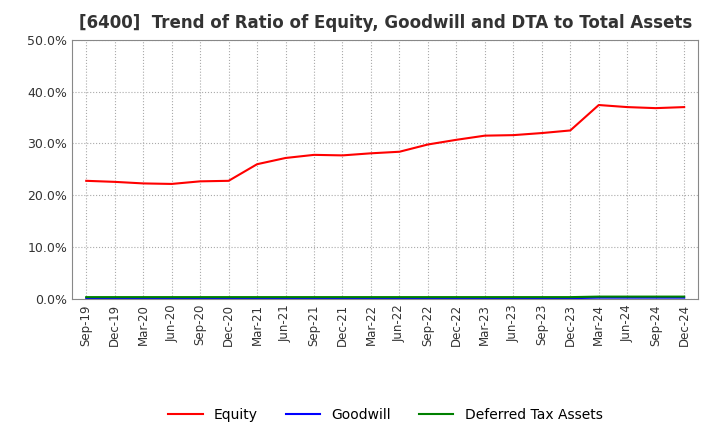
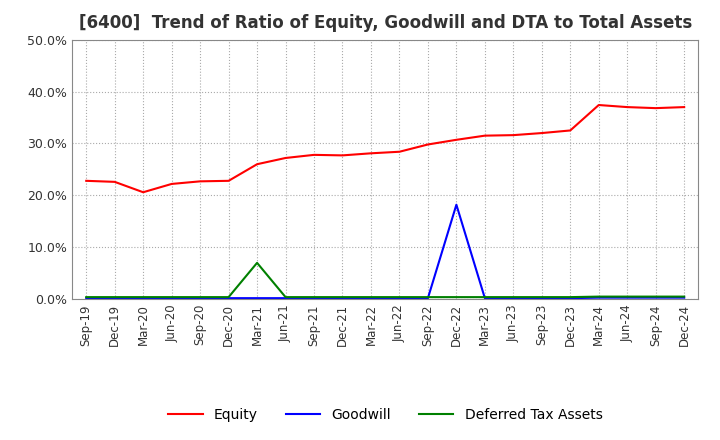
Equity/Mar-20: 22.3% -> 20.6%
Deferred Tax Assets/Mar-21: 0.4% -> 7.0%
Goodwill/Dec-22: 0.2% -> 18.2%
